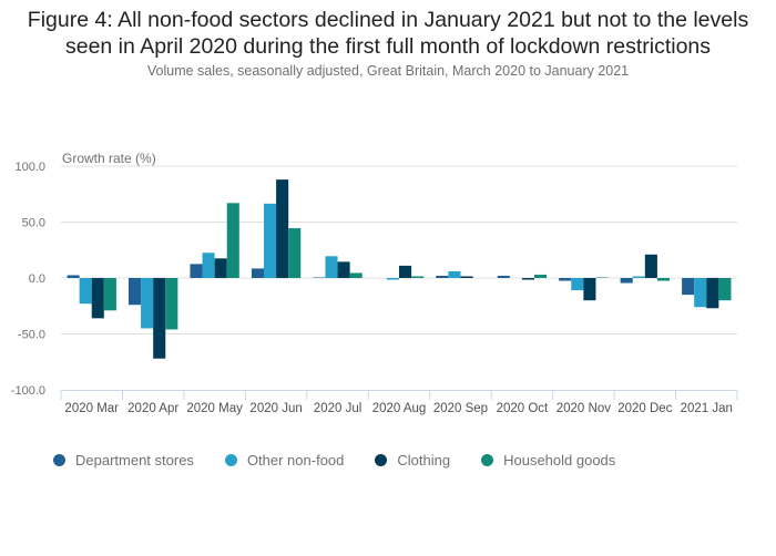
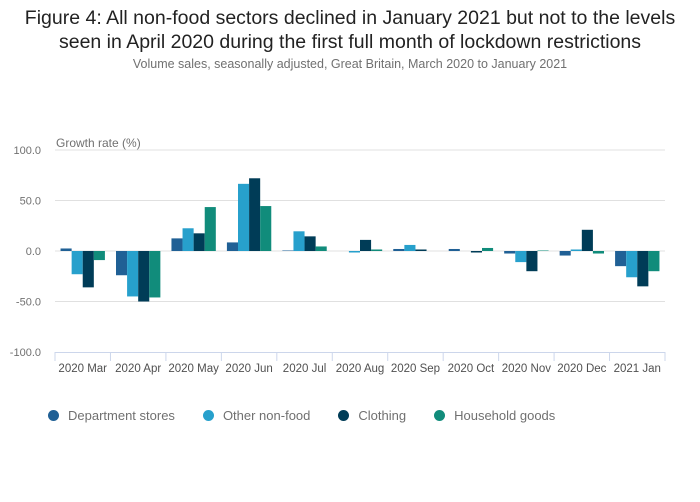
Household goods/2020 Mar: -29 -> -9
Clothing/2020 Apr: -72 -> -50
Household goods/2020 May: 67 -> 44
Clothing/2020 Jun: 88 -> 72
Clothing/2021 Jan: -27 -> -35
